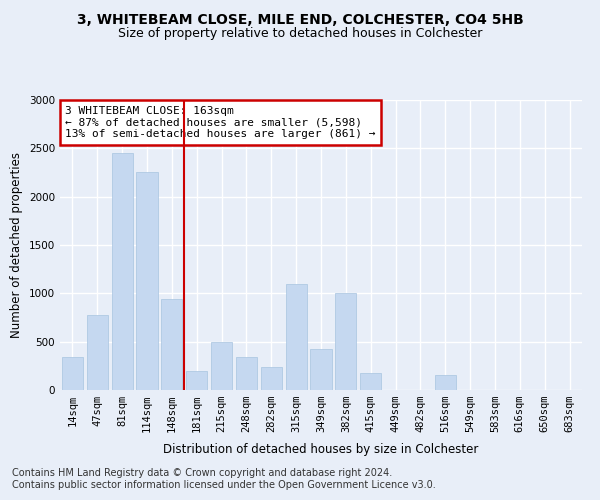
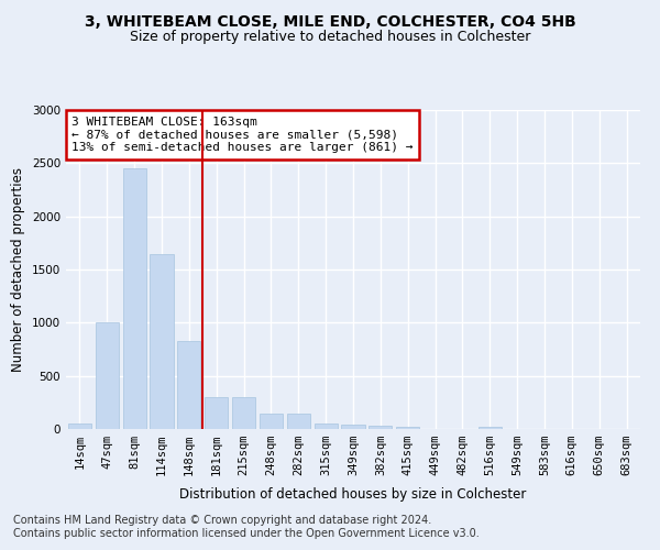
14sqm: 340 -> 60
47sqm: 780 -> 1000
114sqm: 2260 -> 1650
148sqm: 940 -> 830
181sqm: 200 -> 300
215sqm: 500 -> 300
248sqm: 340 -> 150
282sqm: 240 -> 140
315sqm: 1100 -> 60
349sqm: 420 -> 40
382sqm: 1000 -> 30
415sqm: 180 -> 20
516sqm: 160 -> 20
